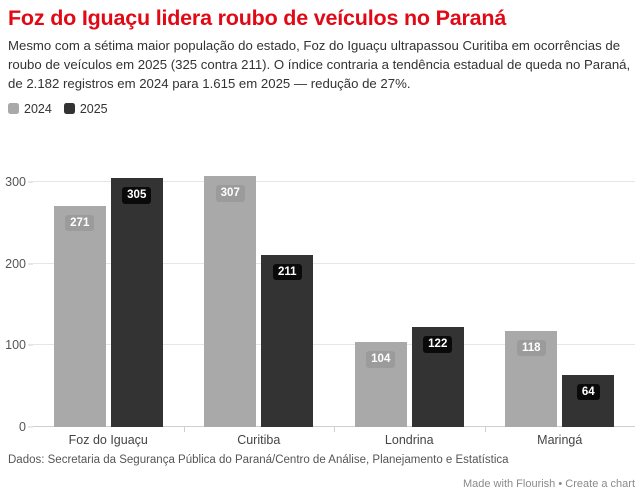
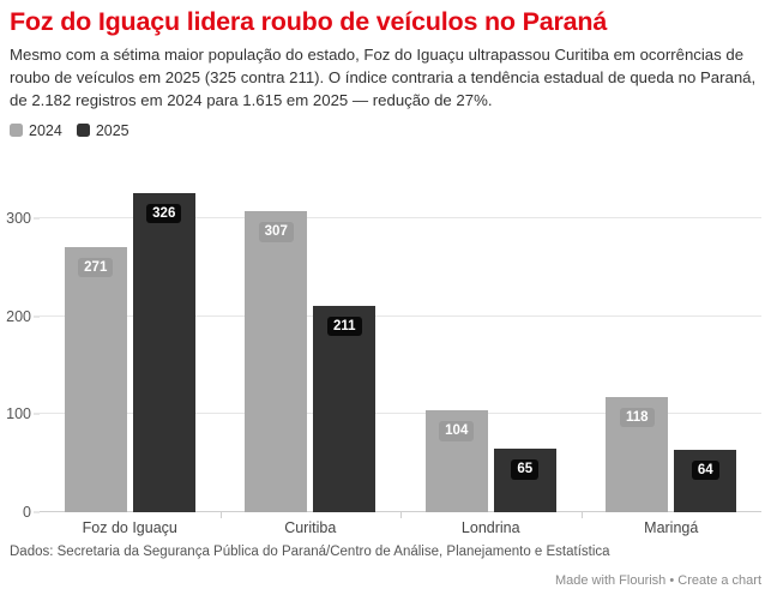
2025/Foz do Iguaçu: 305 -> 326
2025/Londrina: 122 -> 65
